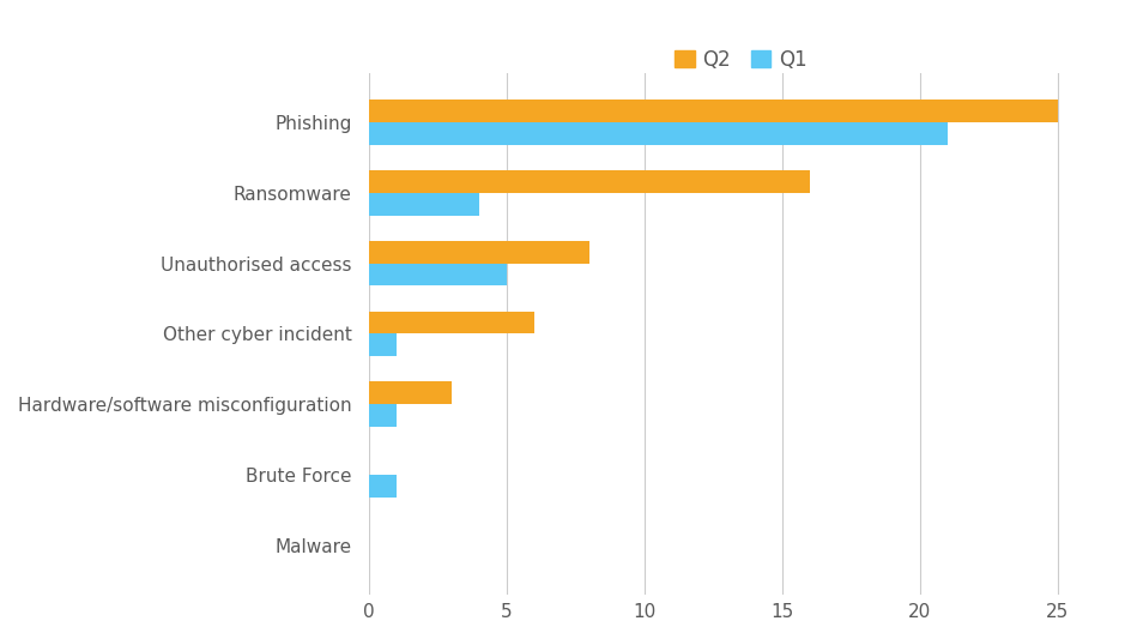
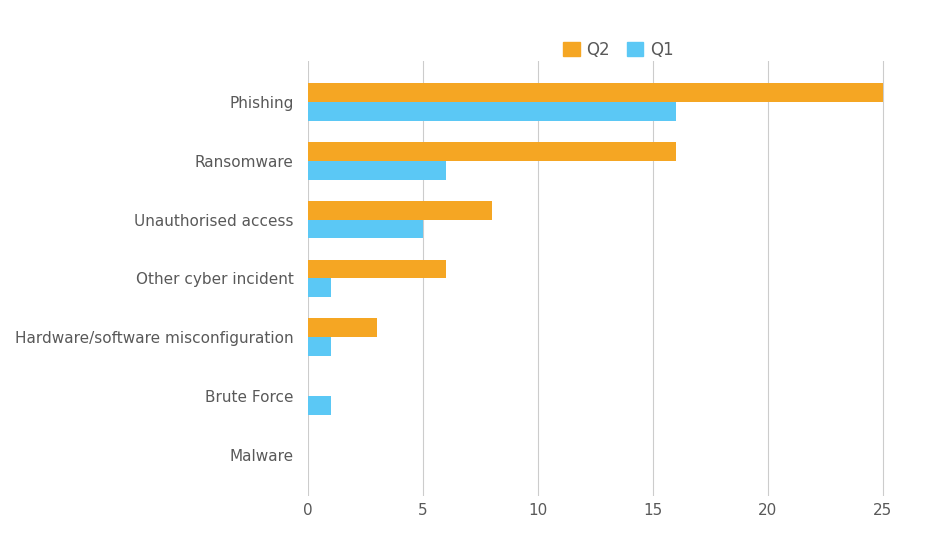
Q1/Phishing: 21 -> 16
Q1/Ransomware: 4 -> 6
